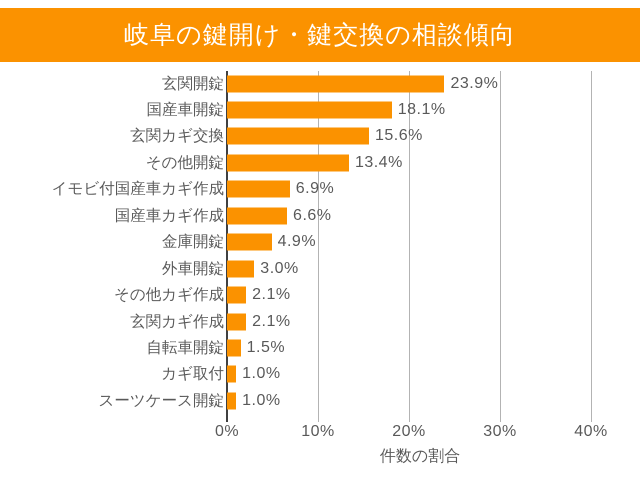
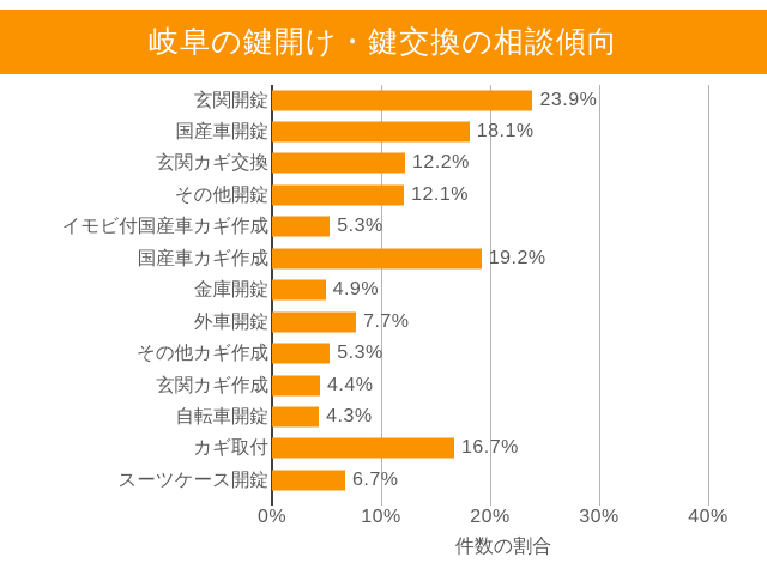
玄関カギ交換: 15.6% -> 12.2%
その他開錠: 13.4% -> 12.1%
イモビ付国産車カギ作成: 6.9% -> 5.3%
国産車カギ作成: 6.6% -> 19.2%
外車開錠: 3.0% -> 7.7%
その他カギ作成: 2.1% -> 5.3%
玄関カギ作成: 2.1% -> 4.4%
自転車開錠: 1.5% -> 4.3%
カギ取付: 1.0% -> 16.7%
スーツケース開錠: 1.0% -> 6.7%
